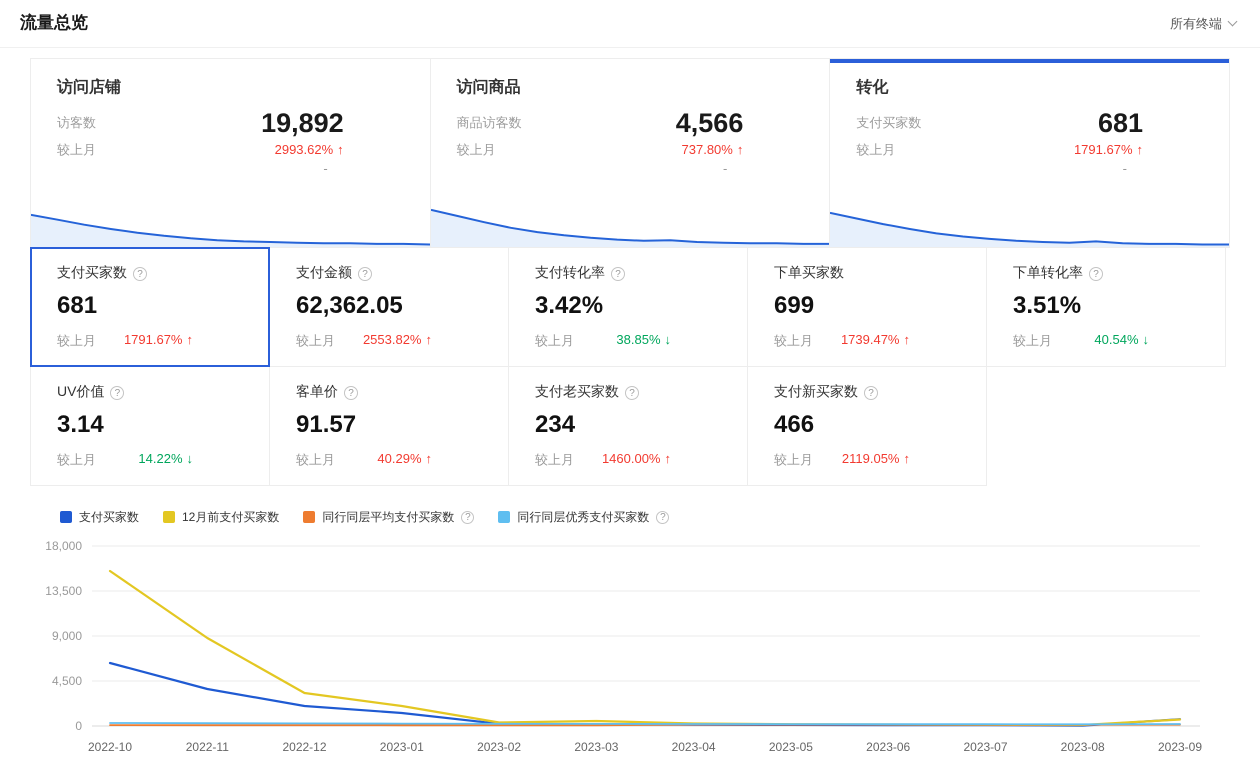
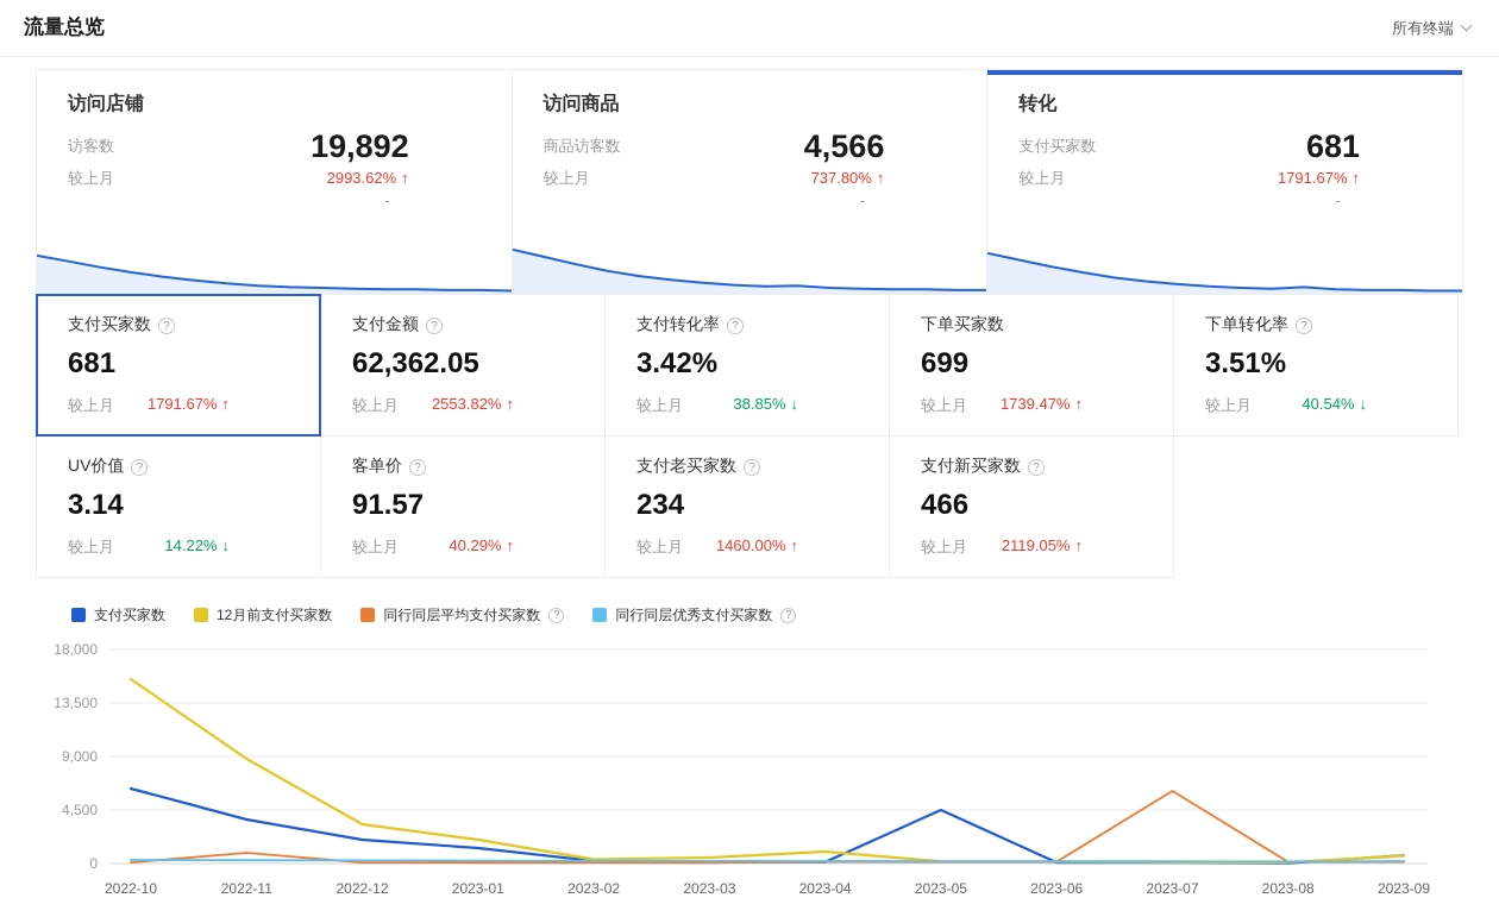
同行同层平均支付买家数/2022-11: 100 -> 900
12月前支付买家数/2023-04: 200 -> 1000
支付买家数/2023-05: 100 -> 4500
同行同层平均支付买家数/2023-07: 100 -> 6100
